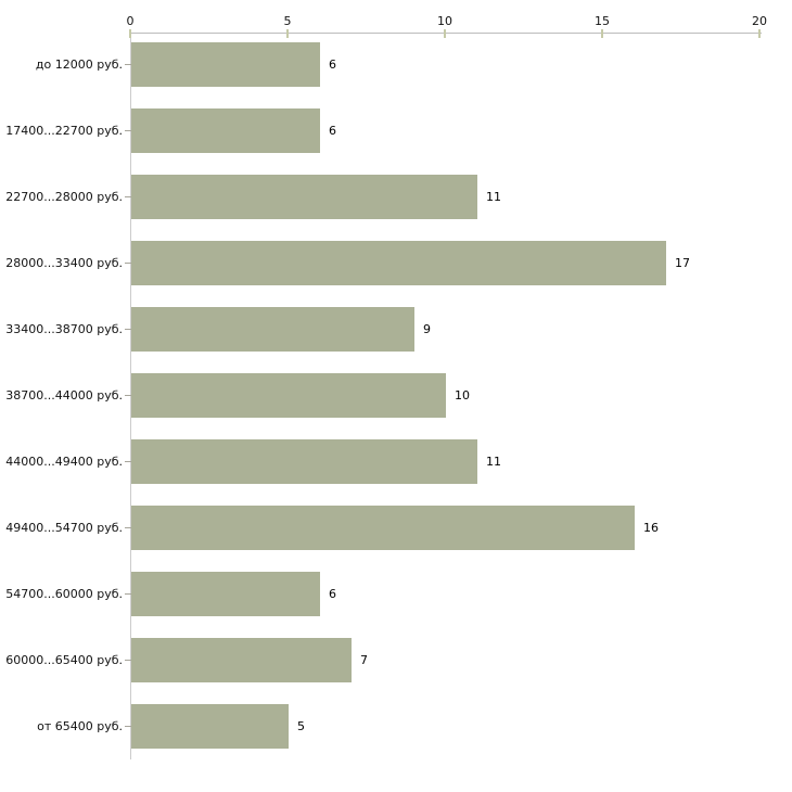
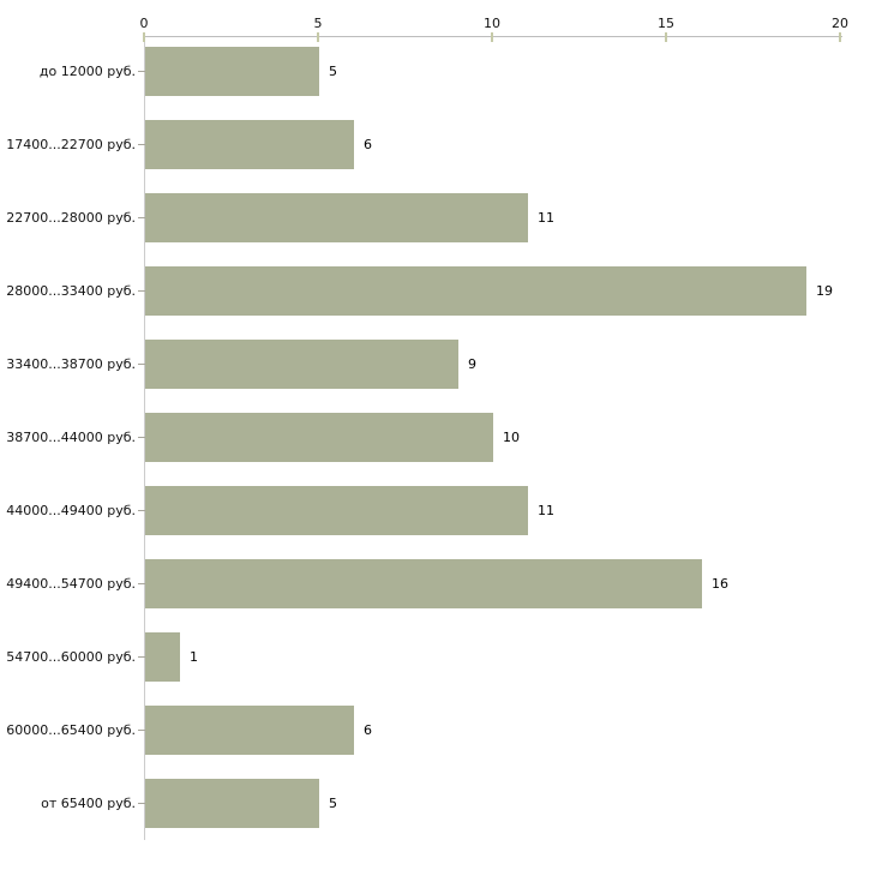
до 12000 руб.: 6 -> 5
28000...33400 руб.: 17 -> 19
54700...60000 руб.: 6 -> 1
60000...65400 руб.: 7 -> 6
